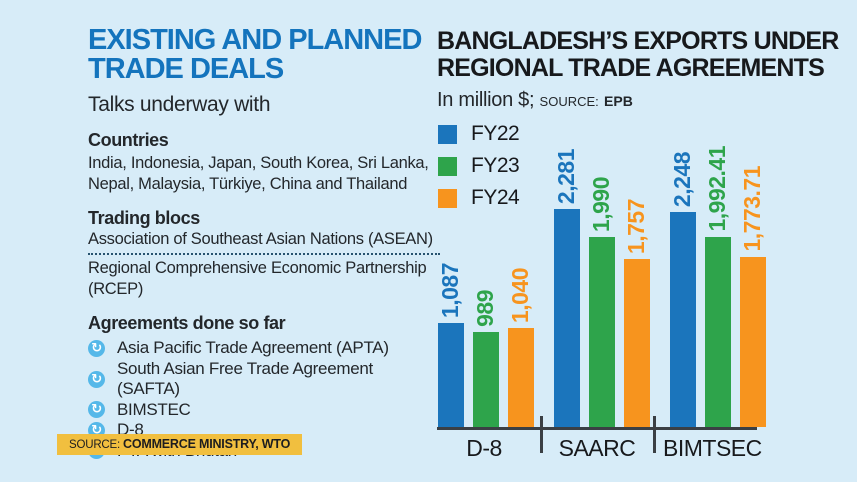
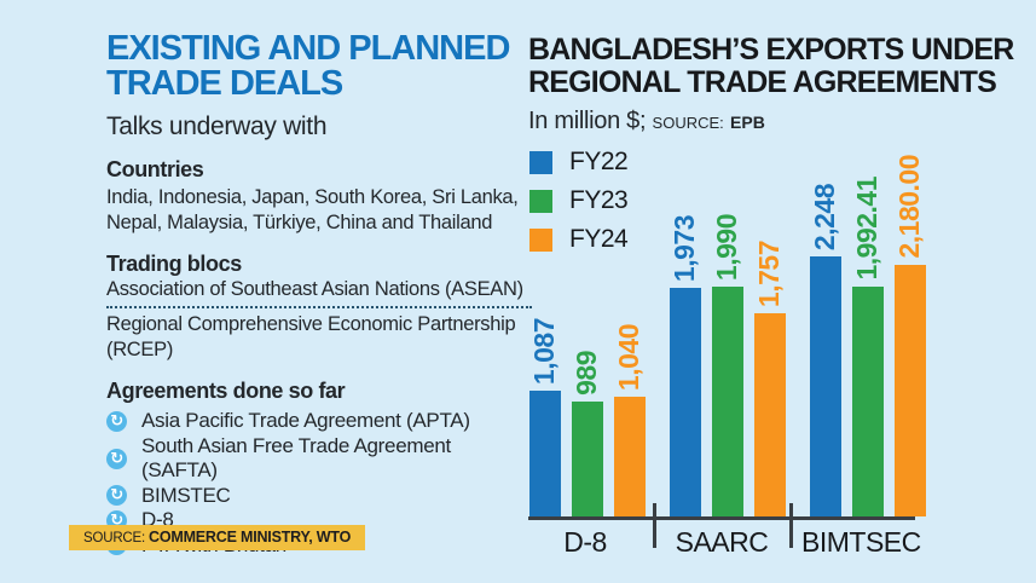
FY22/SAARC: 2,281 -> 1,973
FY24/BIMTSEC: 1,773.71 -> 2,180.00
